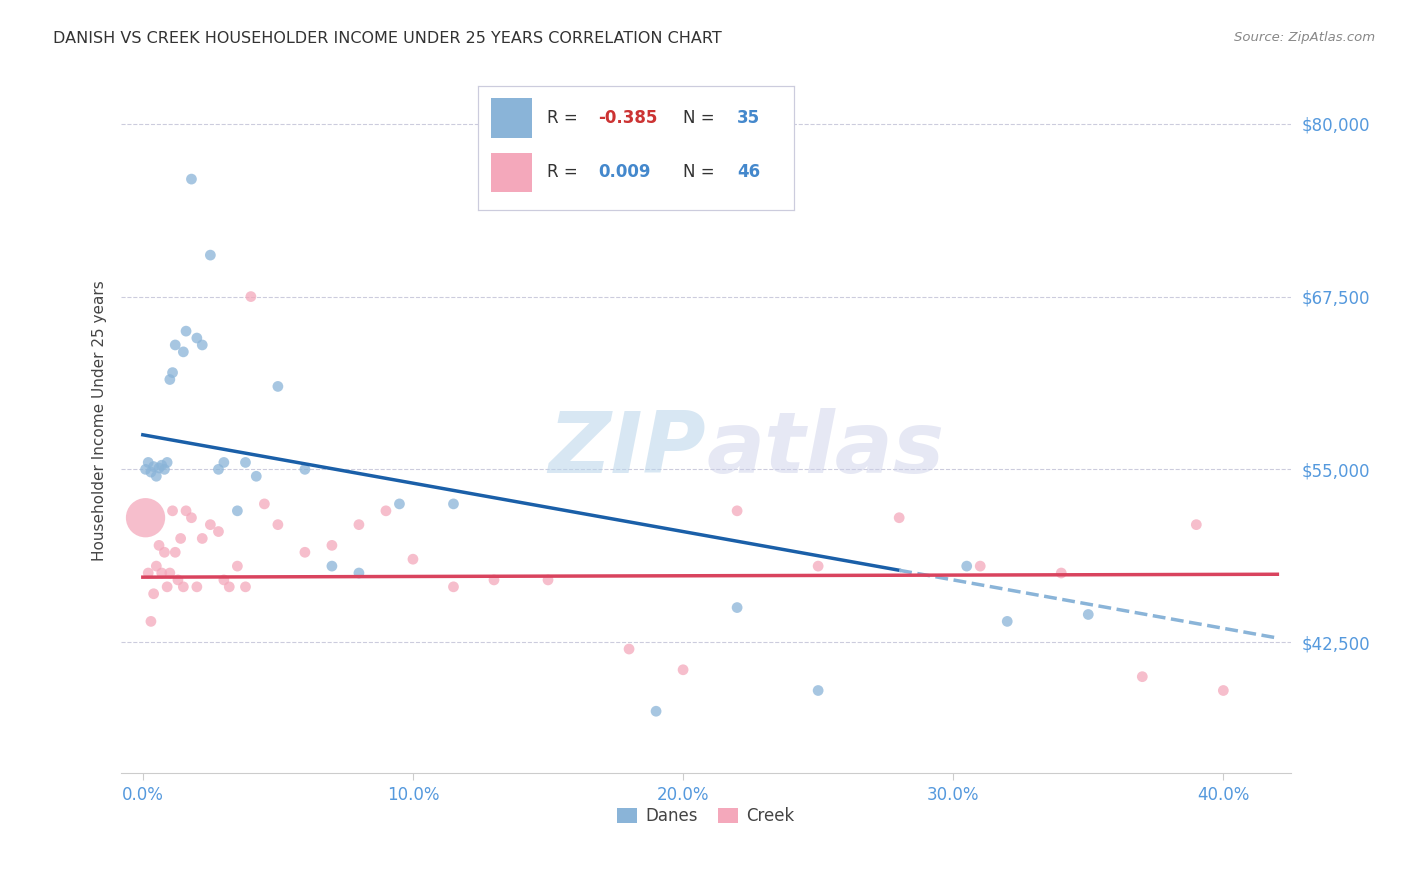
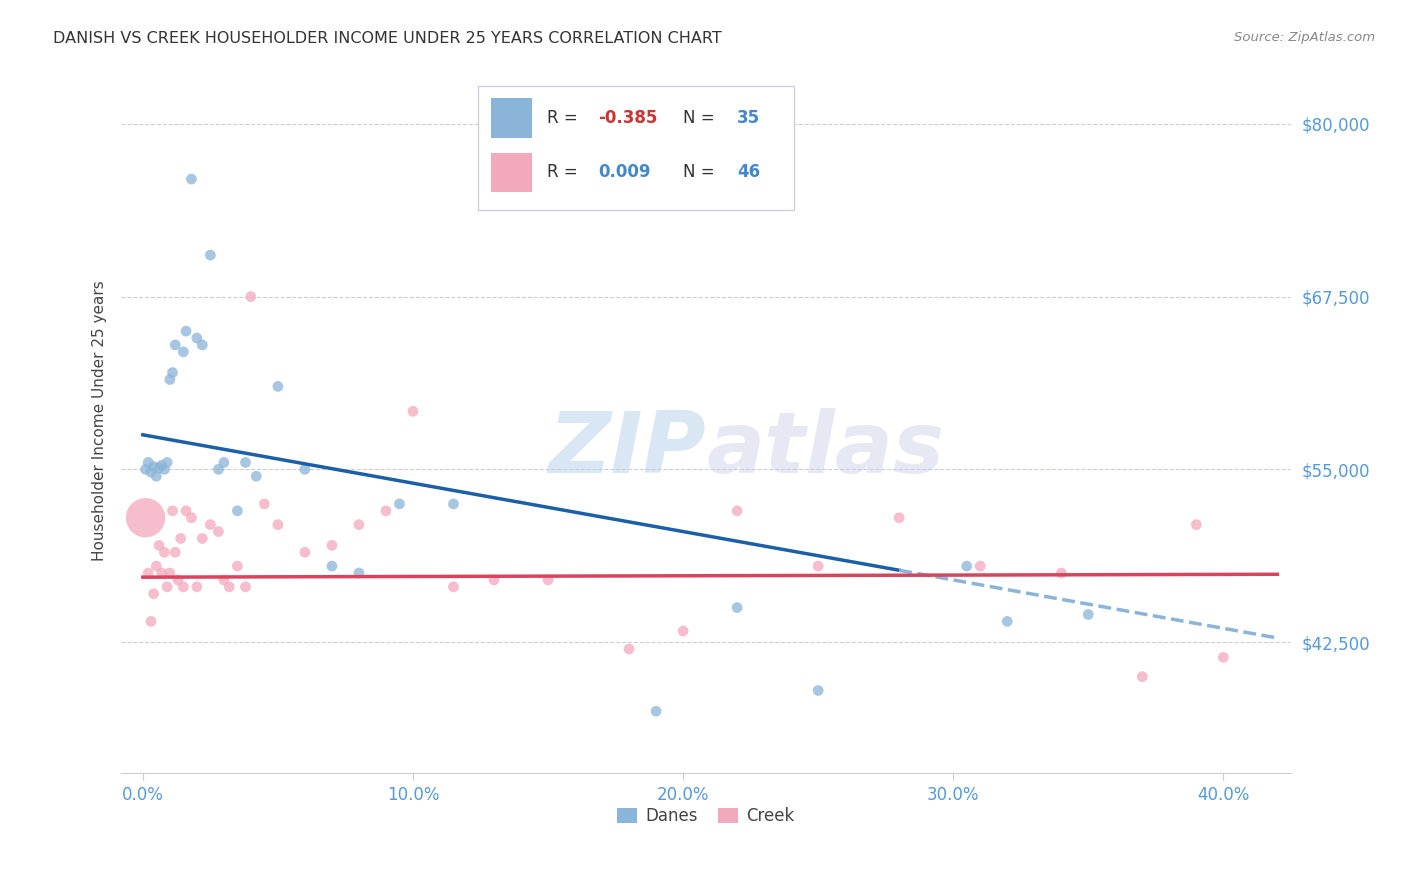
Creek/10.0%: $48,500 -> $59,200
Creek/20.0%: $40,500 -> $43,300
Creek/40.0%: $39,000 -> $41,400
